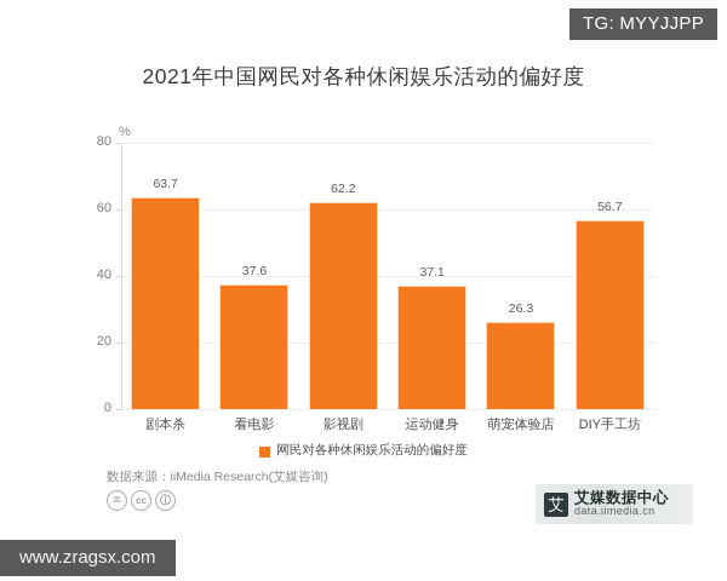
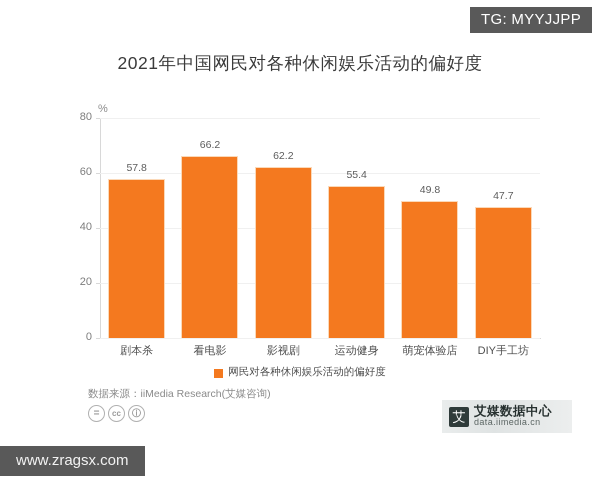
剧本杀: 63.7 -> 57.8
看电影: 37.6 -> 66.2
运动健身: 37.1 -> 55.4
萌宠体验店: 26.3 -> 49.8
DIY手工坊: 56.7 -> 47.7
